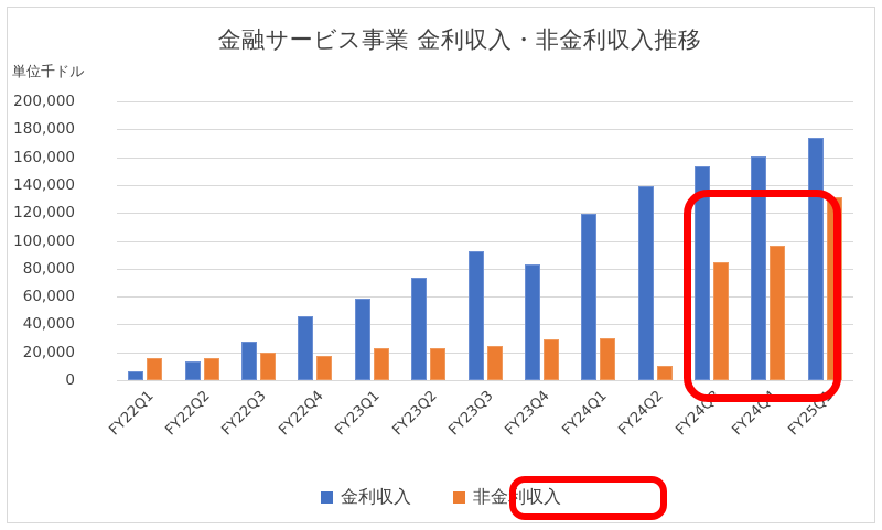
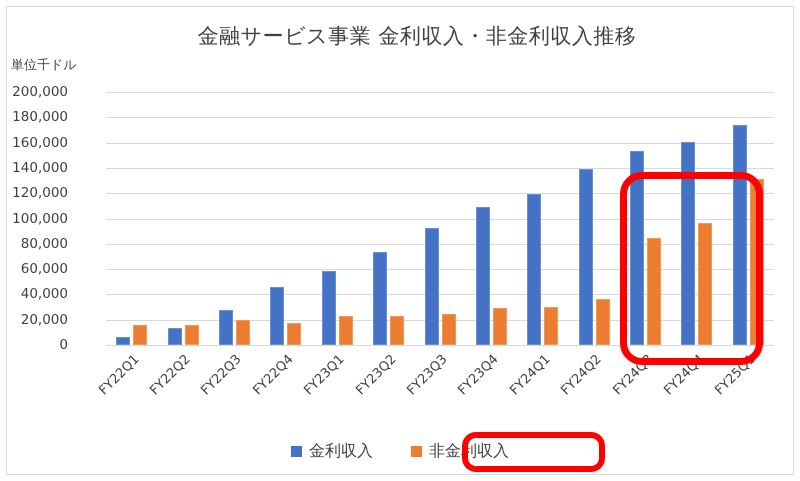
金利収入/FY23Q4: 83000 -> 109000
非金利収入/FY24Q2: 10000 -> 36000
